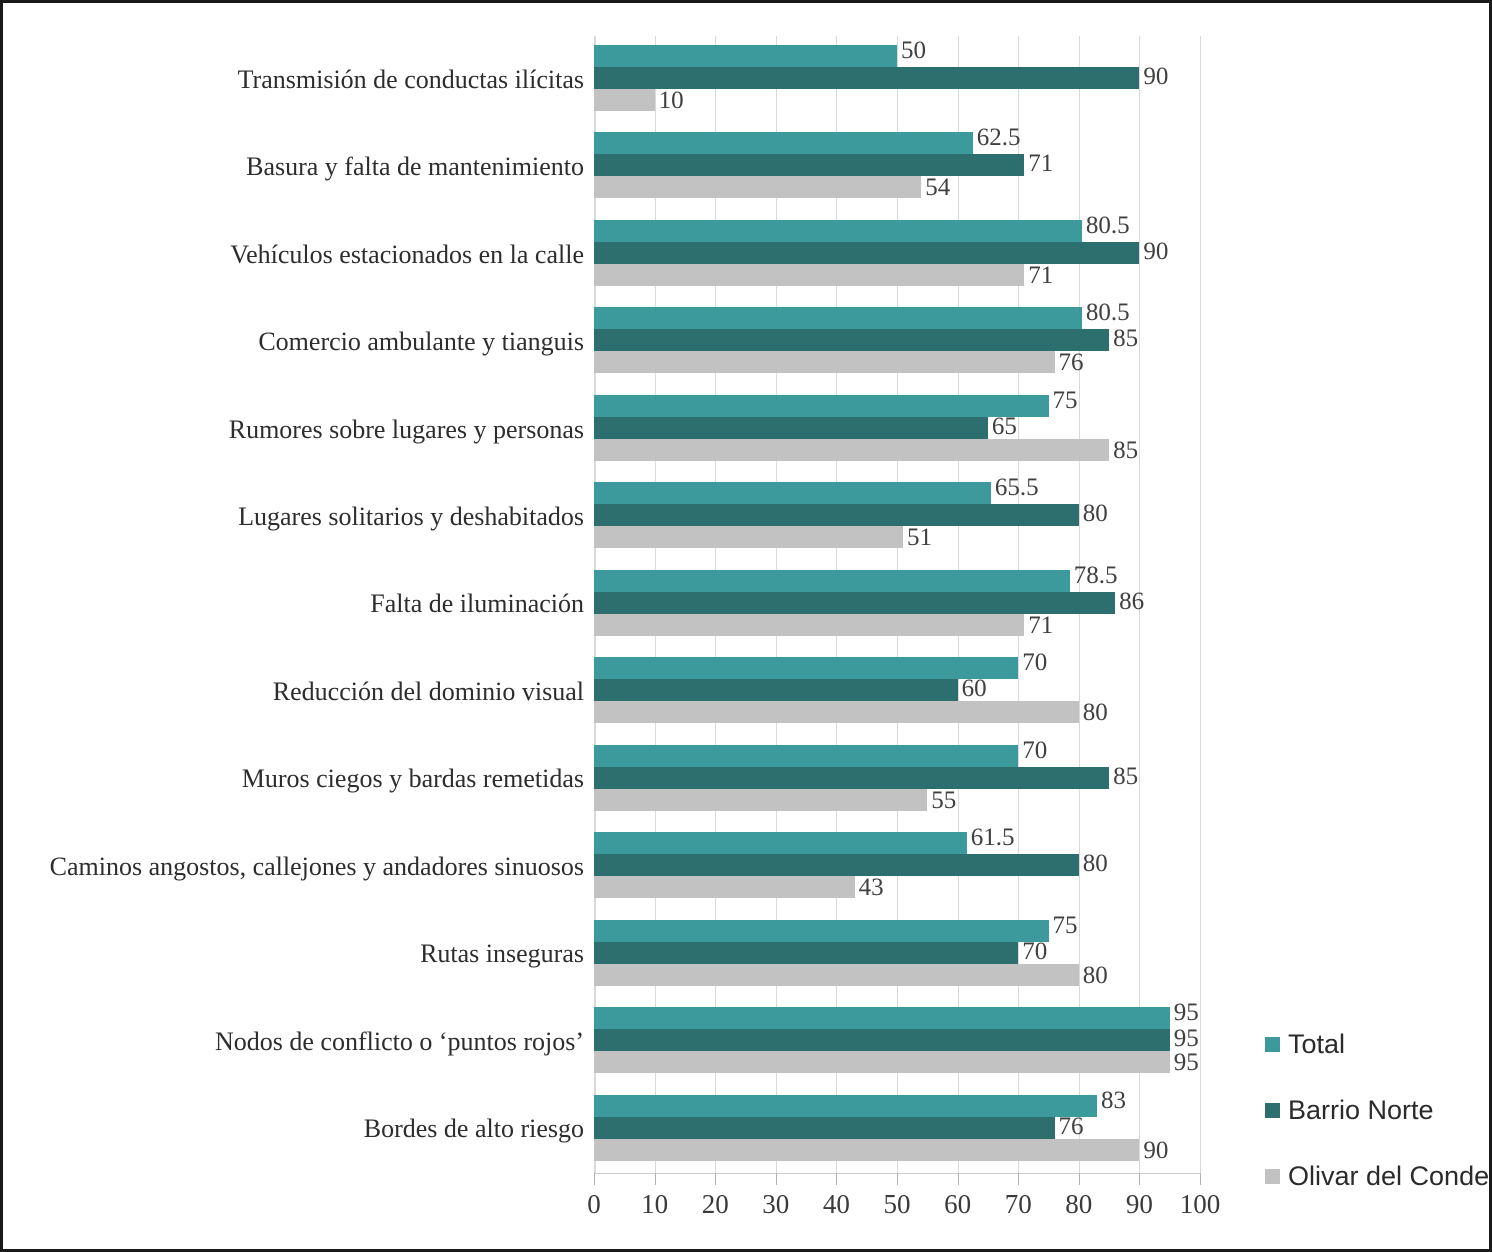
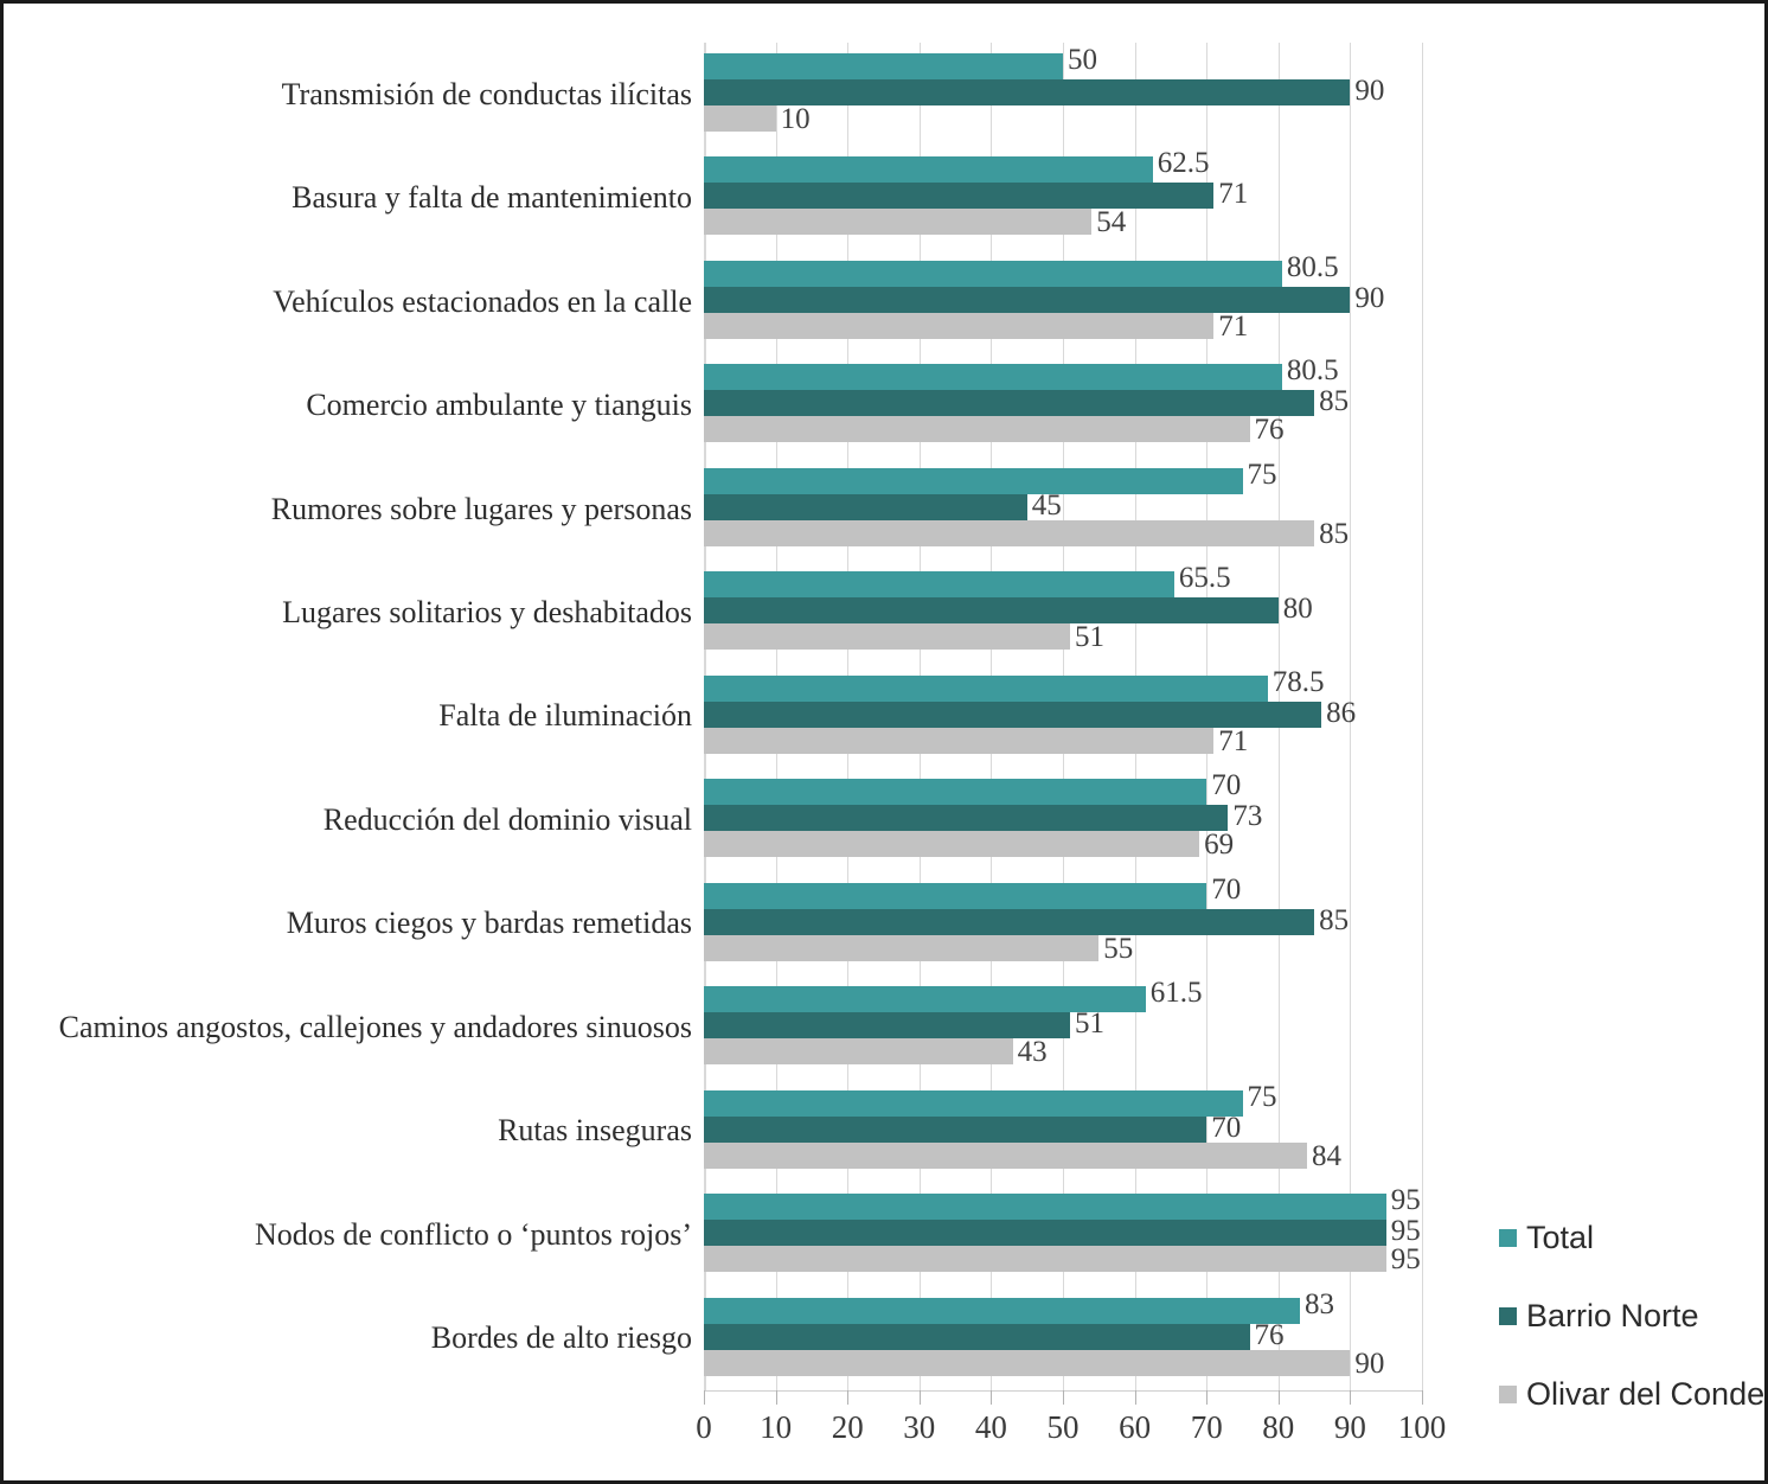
Barrio Norte/Rumores sobre lugares y personas: 65 -> 45
Barrio Norte/Reducción del dominio visual: 60 -> 73
Olivar del Conde/Reducción del dominio visual: 80 -> 69
Barrio Norte/Caminos angostos, callejones y andadores sinuosos: 80 -> 51
Olivar del Conde/Rutas inseguras: 80 -> 84
